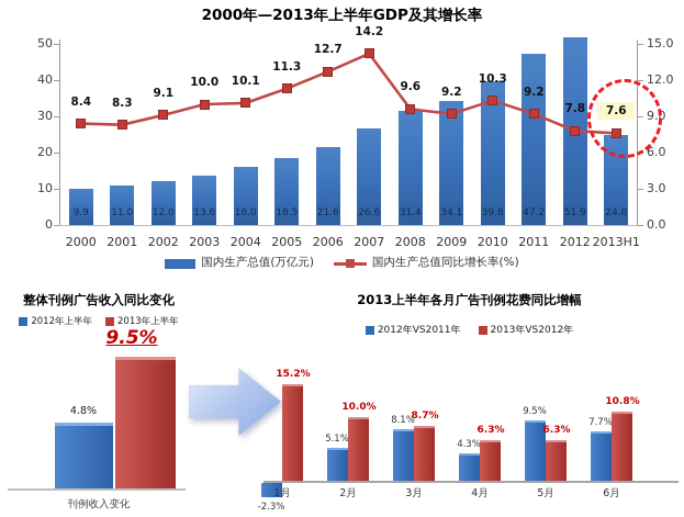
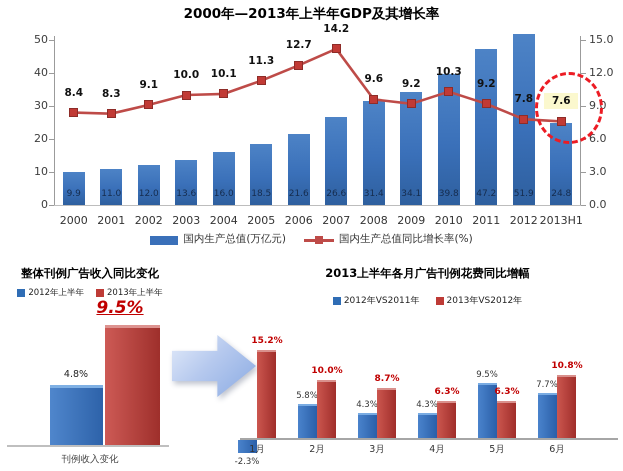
2013上半年各月广告刊例花费同比增幅/2012年VS2011年/2月: 5.1% -> 5.8%
2013上半年各月广告刊例花费同比增幅/2012年VS2011年/3月: 8.1% -> 4.3%
